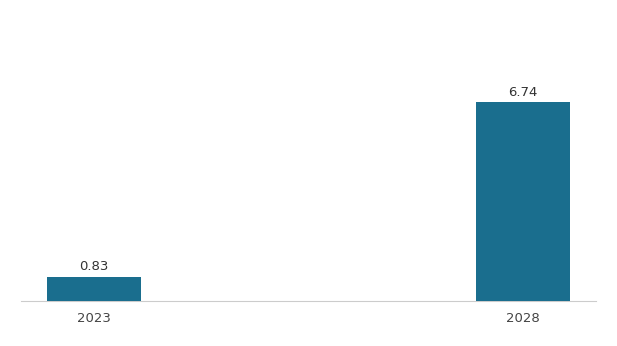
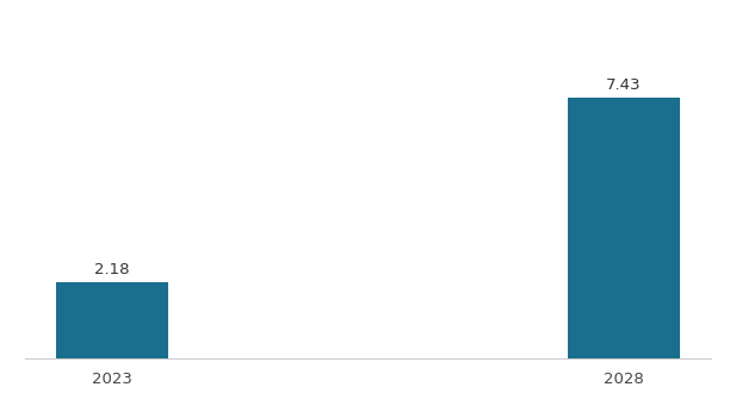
2023: 0.83 -> 2.18
2028: 6.74 -> 7.43
